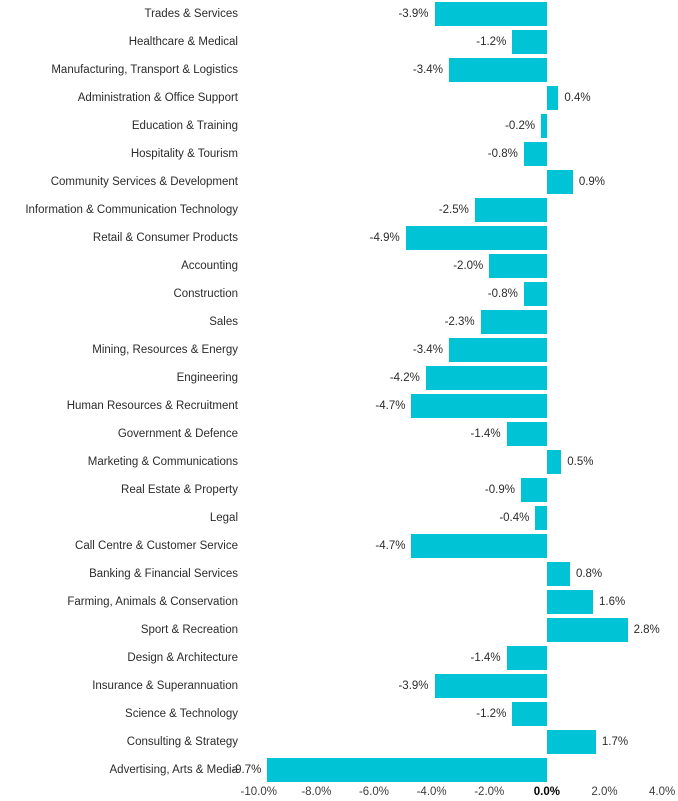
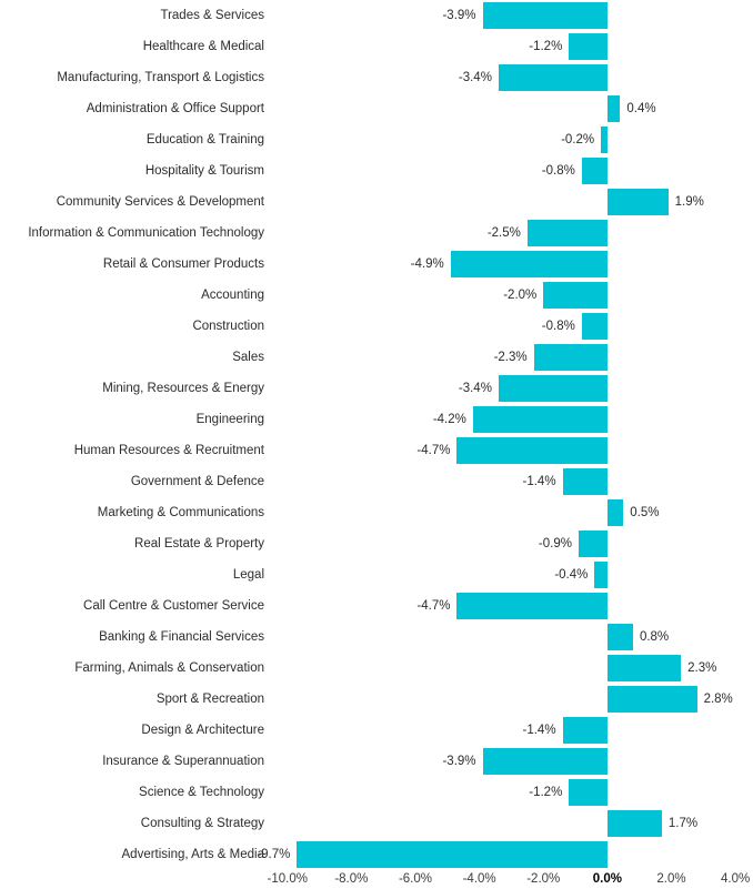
Community Services & Development: 0.9% -> 1.9%
Farming, Animals & Conservation: 1.6% -> 2.3%
